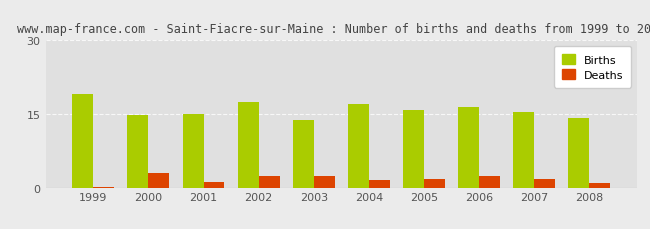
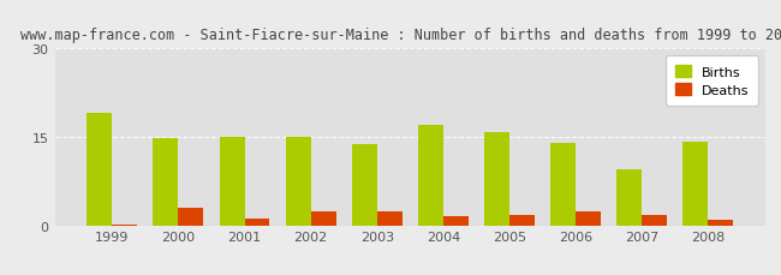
Births/2002: 17.5 -> 15.0
Births/2006: 16.5 -> 14.0
Births/2007: 15.4 -> 9.5
